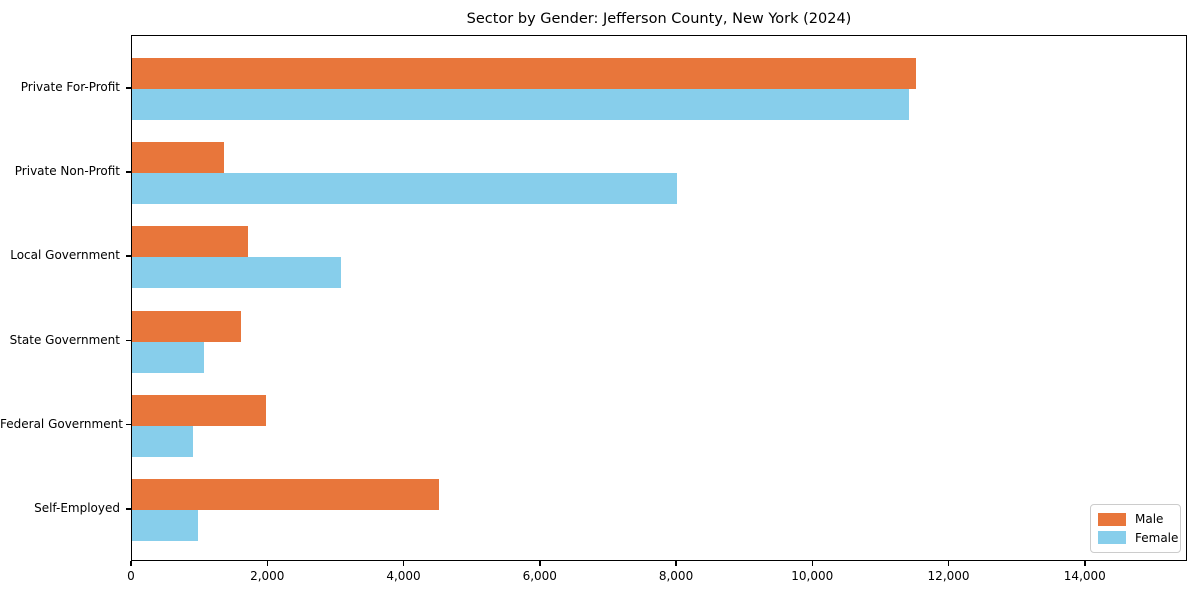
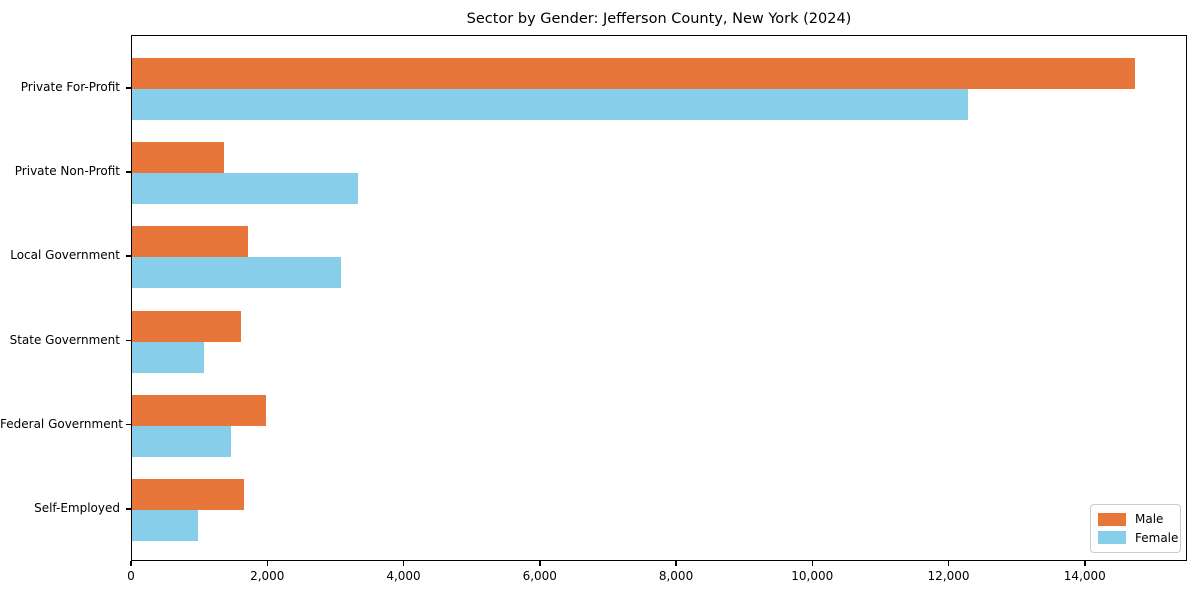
Male/Private For-Profit: 11500 -> 14700
Female/Private For-Profit: 11400 -> 12300
Female/Private Non-Profit: 8000 -> 3300
Female/Federal Government: 900 -> 1400
Male/Self-Employed: 4500 -> 1600
